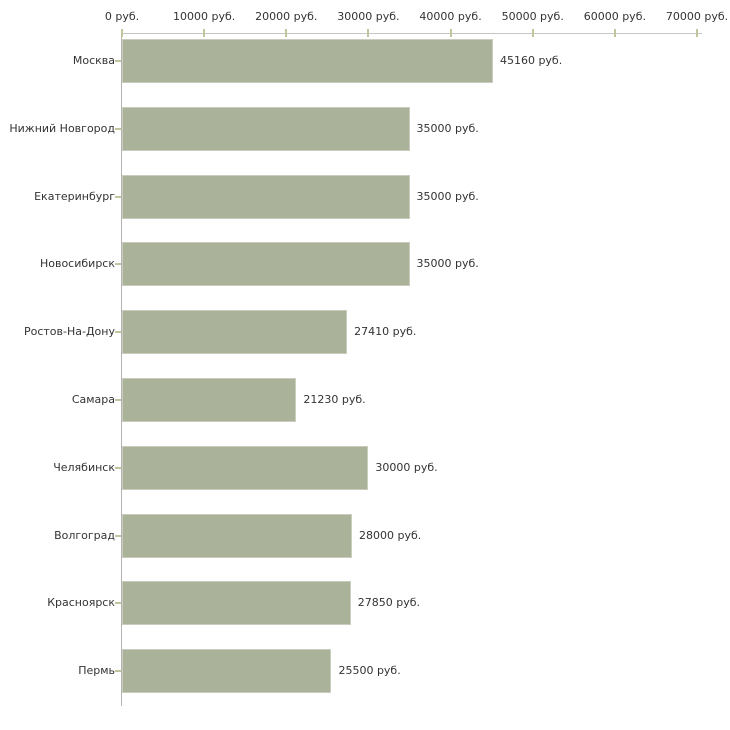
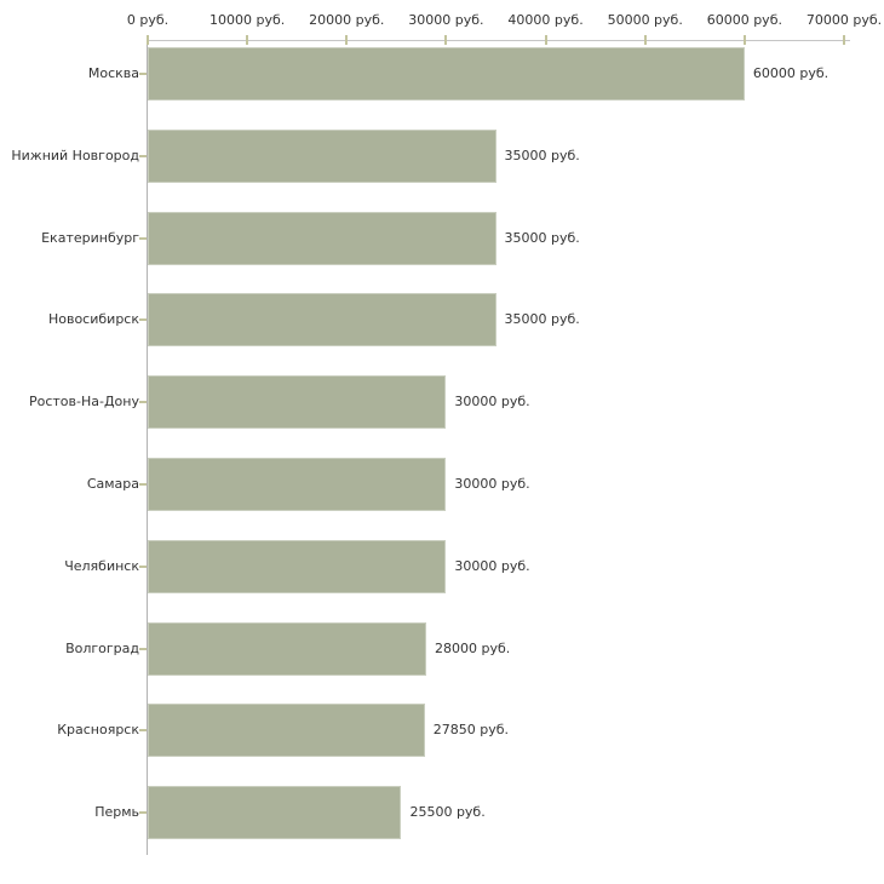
Москва: 45160 -> 60000
Ростов-На-Дону: 27410 -> 30000
Самара: 21230 -> 30000
